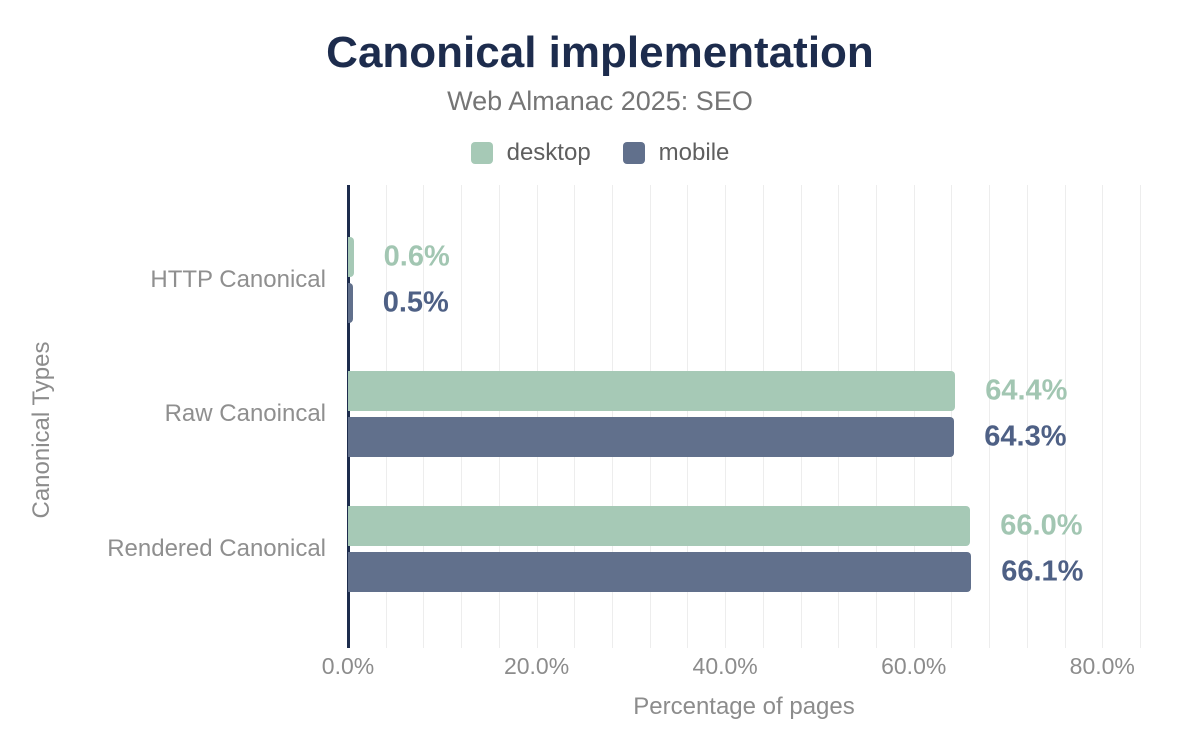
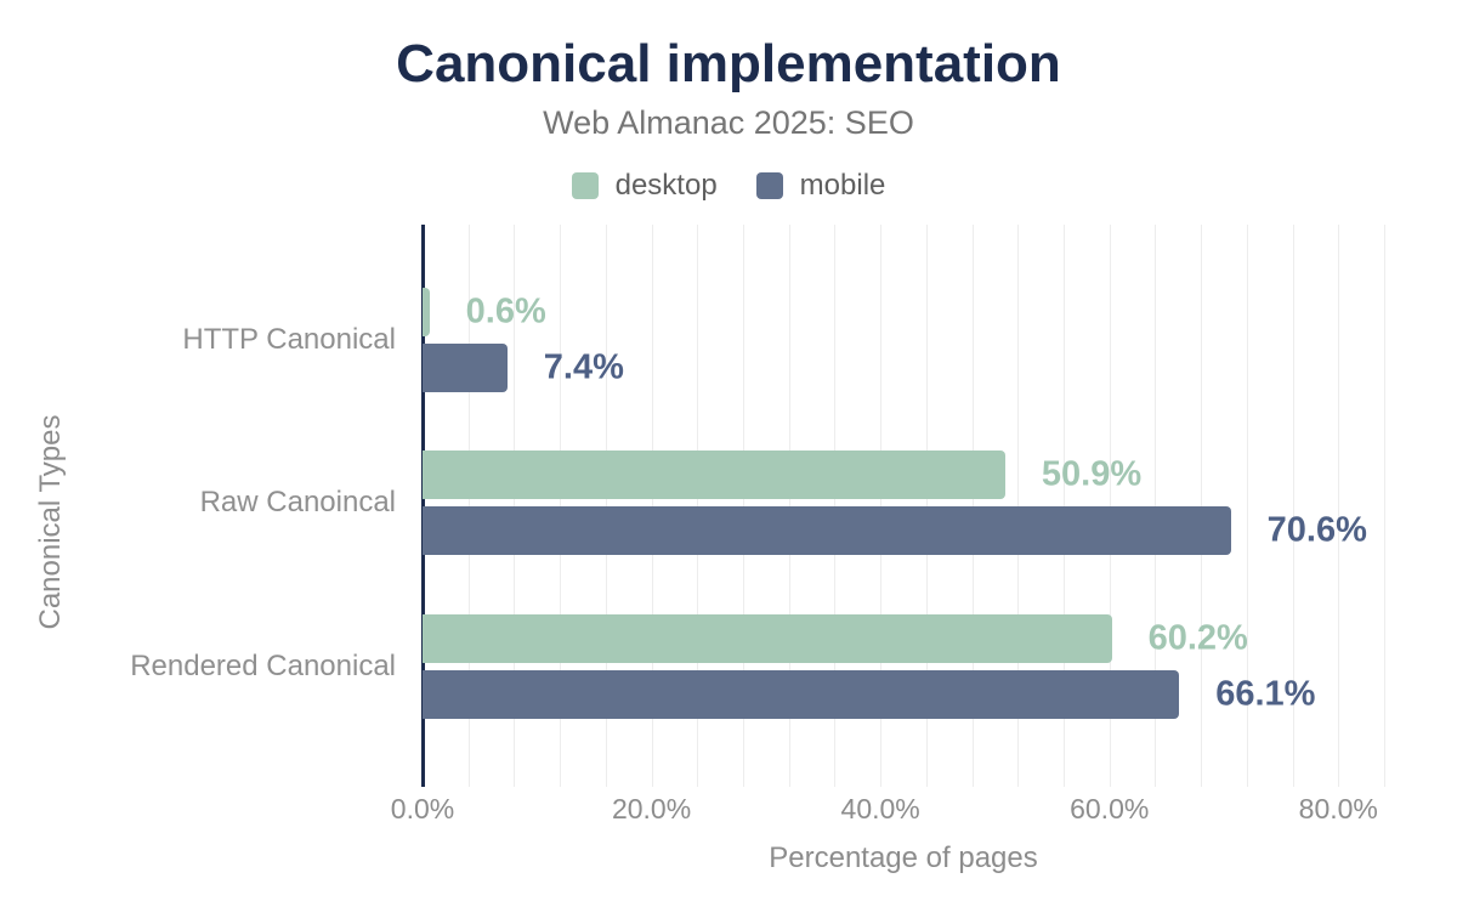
mobile/HTTP Canonical: 0.5% -> 7.4%
desktop/Raw Canoincal: 64.4% -> 50.9%
mobile/Raw Canoincal: 64.3% -> 70.6%
desktop/Rendered Canonical: 66.0% -> 60.2%
